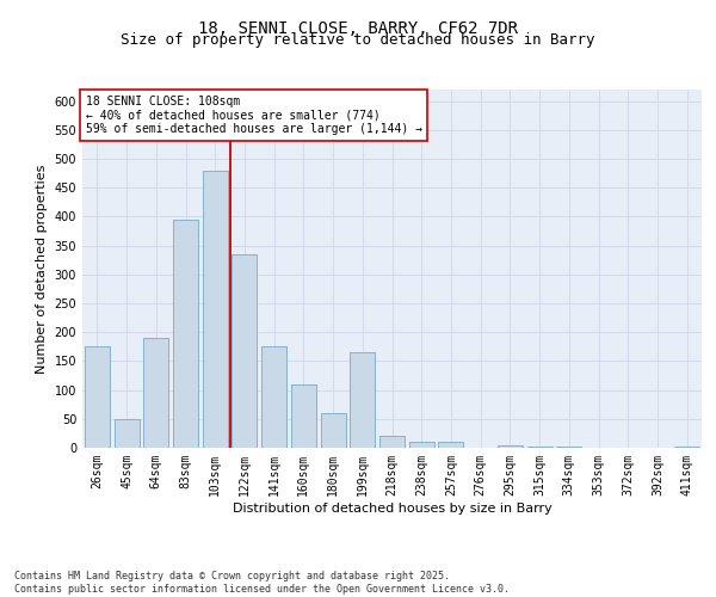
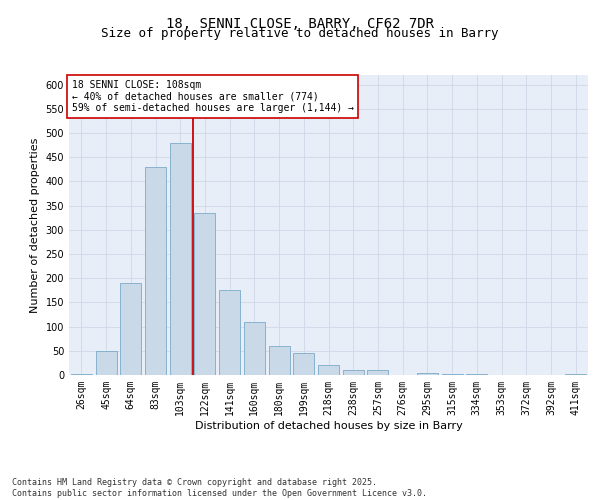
26sqm: 175 -> 2
83sqm: 395 -> 430
199sqm: 165 -> 45
